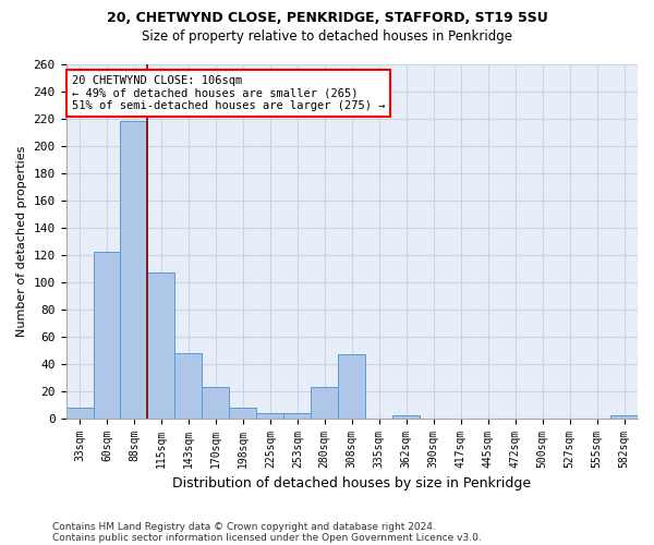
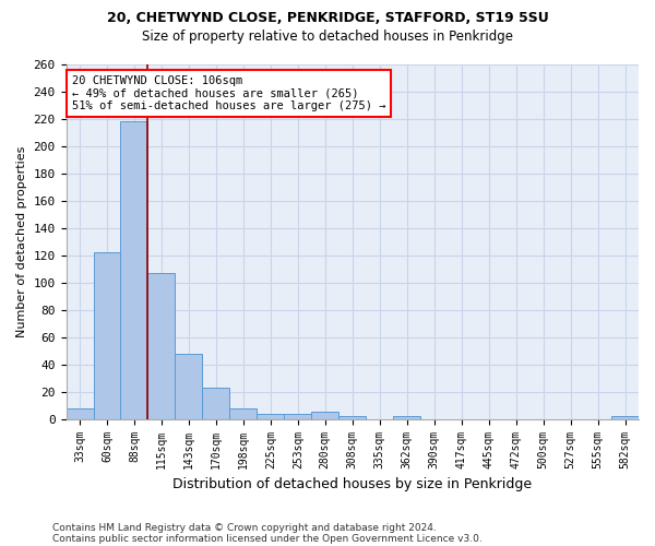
280sqm: 23 -> 5
308sqm: 47 -> 2
